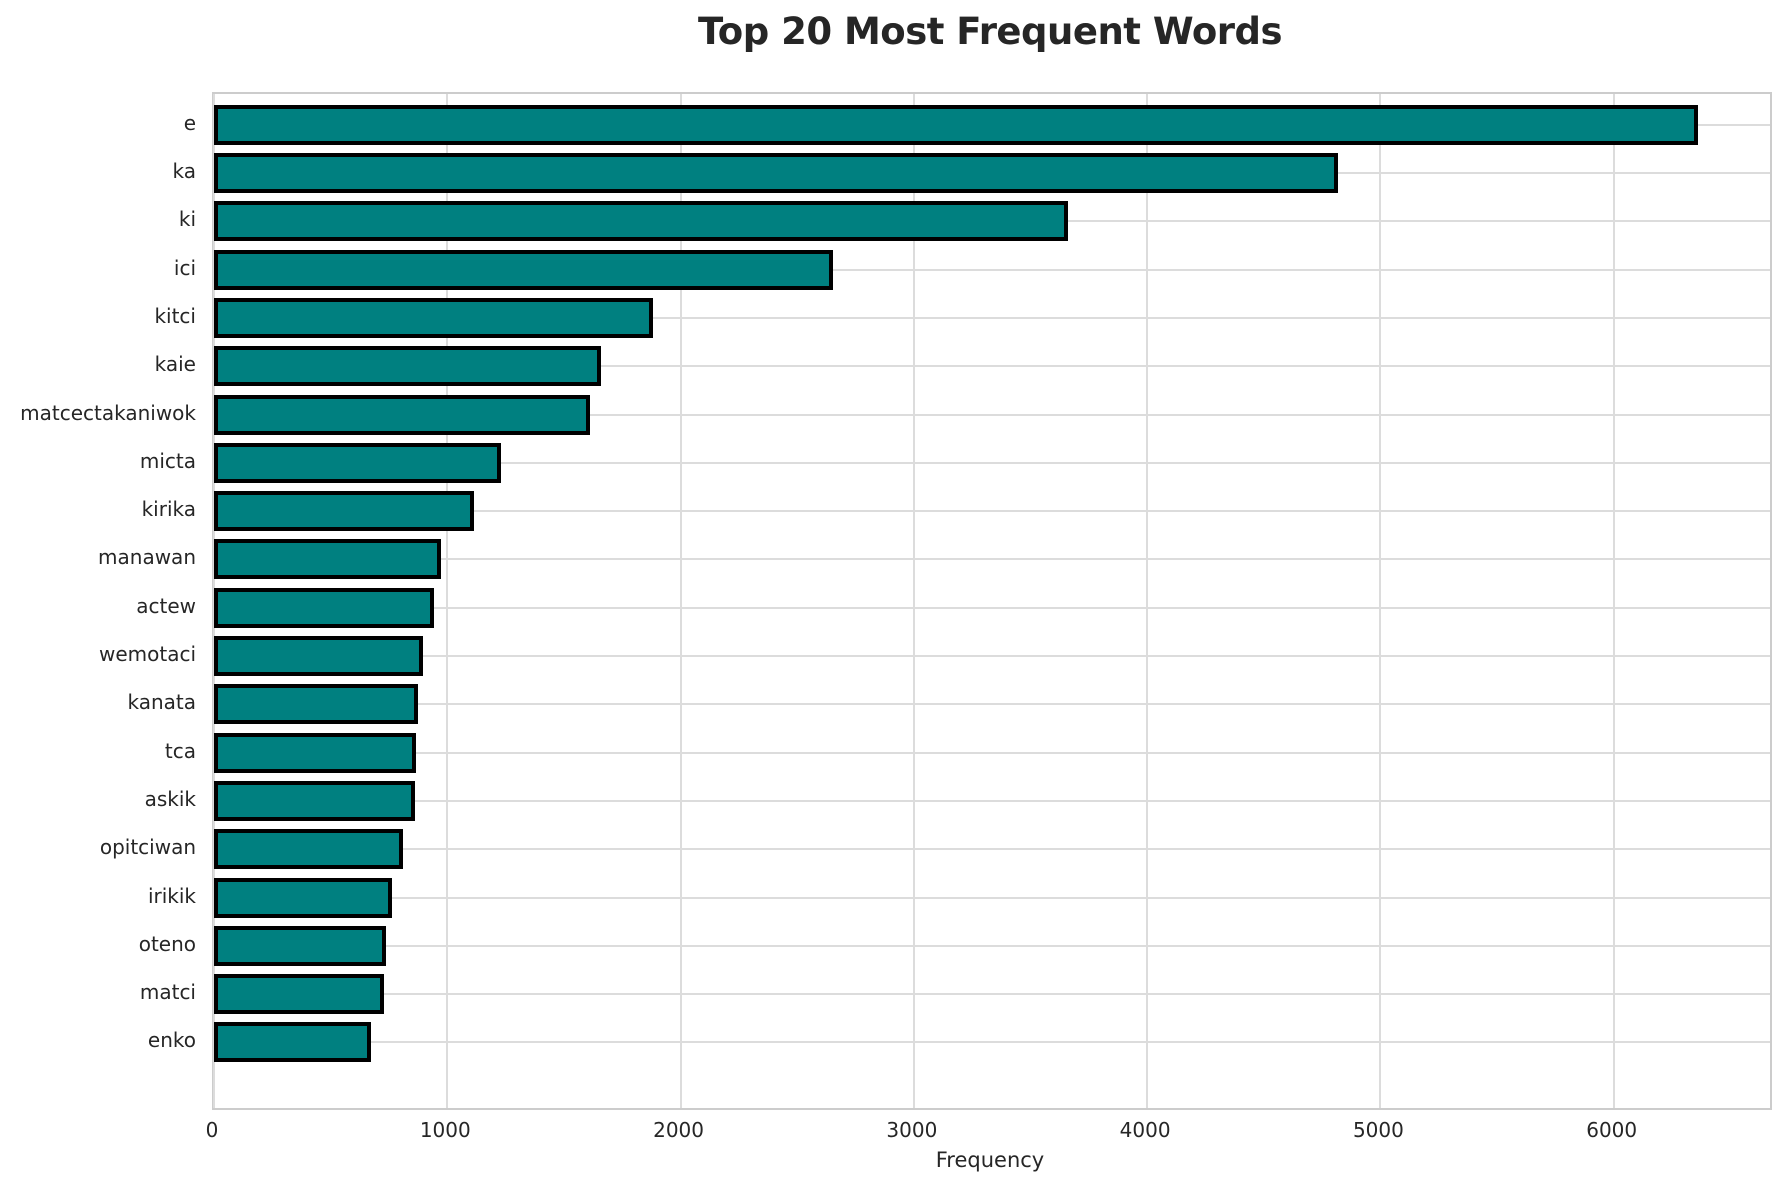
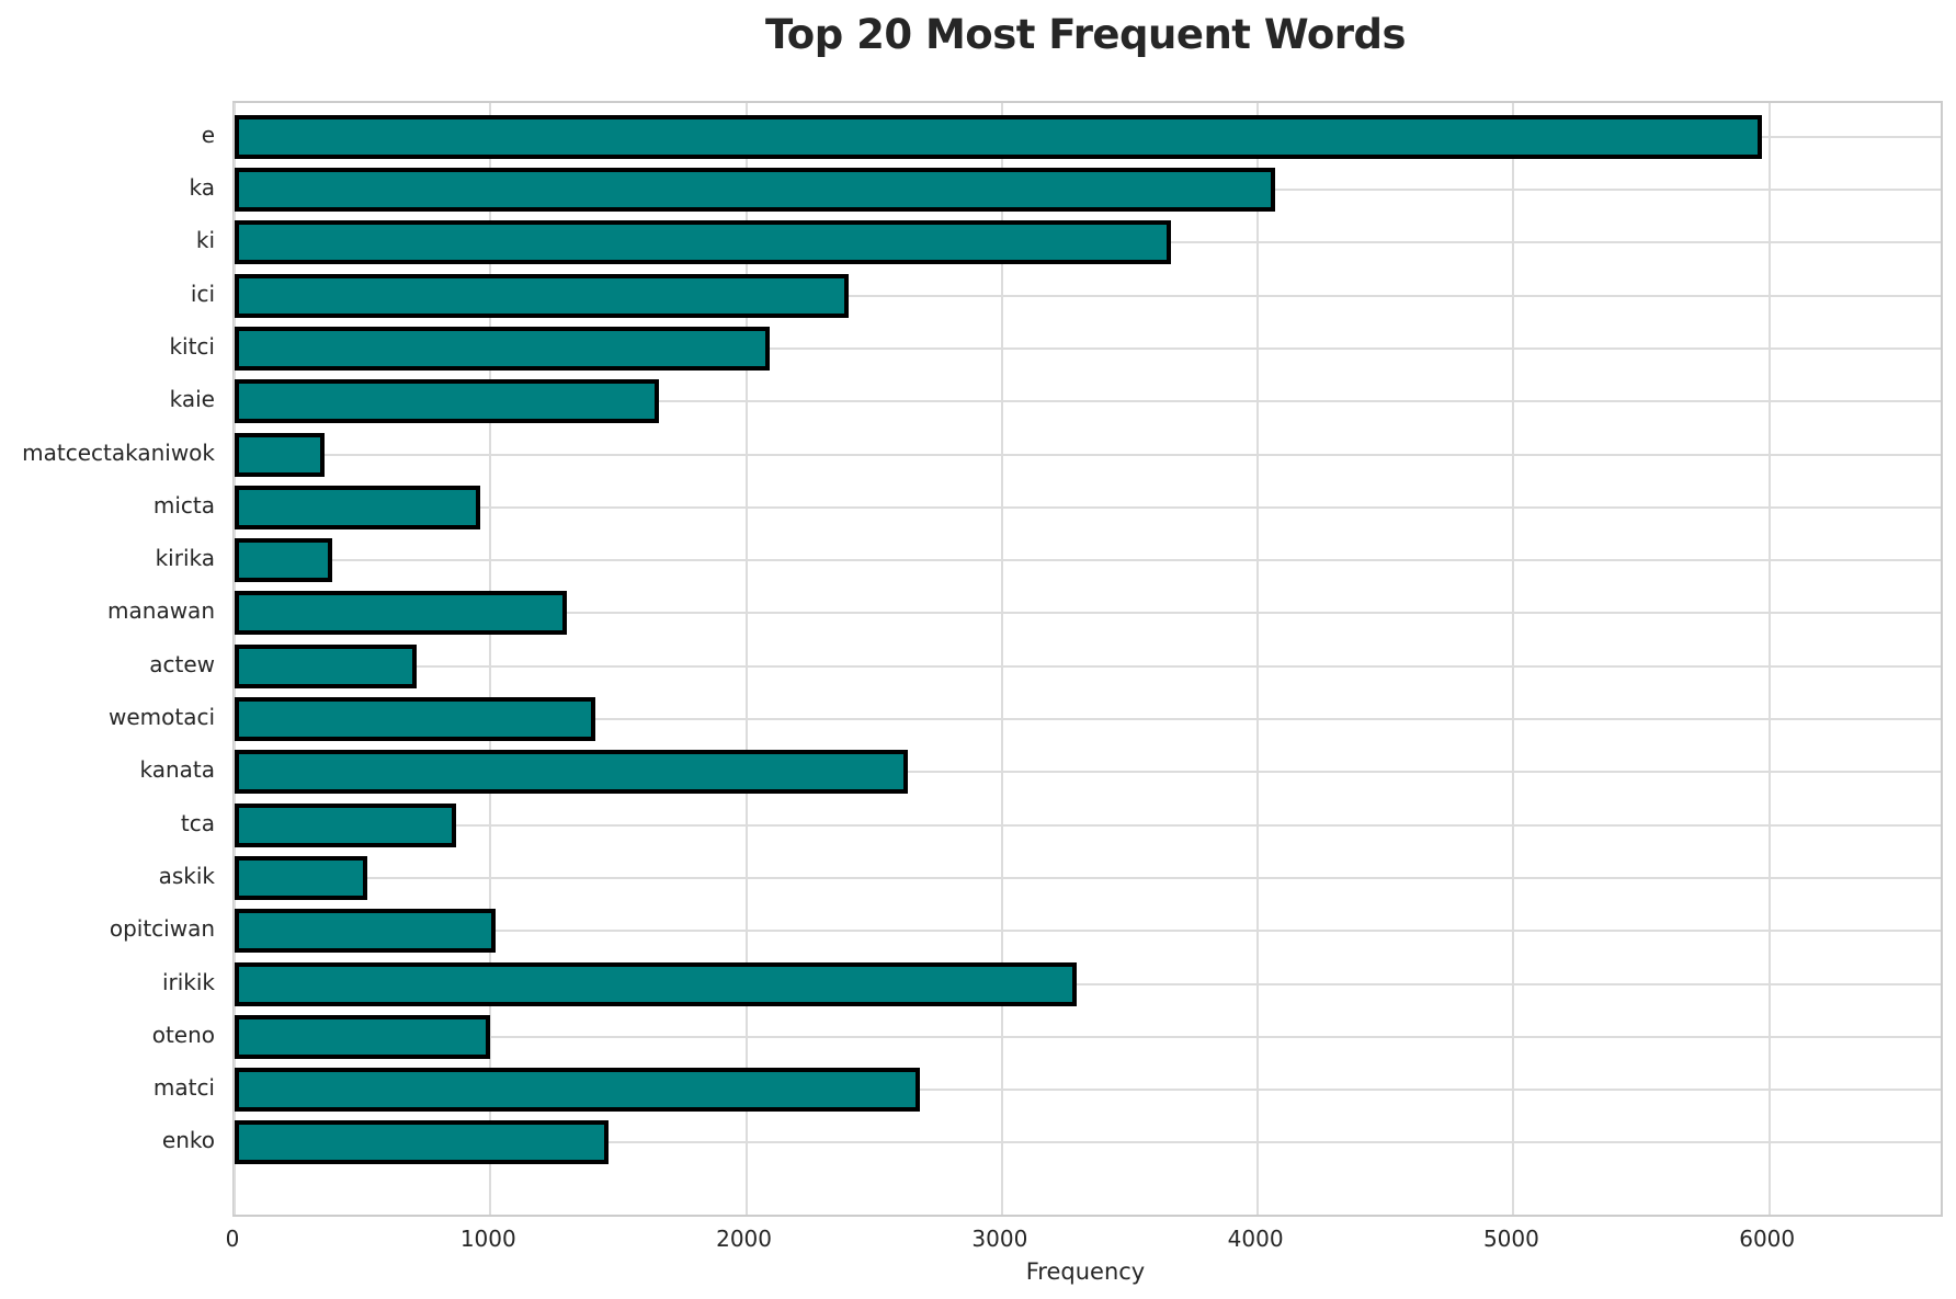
e: 6360 -> 5970
ka: 4820 -> 4070
ici: 2660 -> 2400
kitci: 1880 -> 2090
matcectakaniwok: 1610 -> 350
micta: 1230 -> 960
kirika: 1120 -> 380
manawan: 980 -> 1300
actew: 940 -> 710
wemotaci: 900 -> 1410
kanata: 880 -> 2630
askik: 860 -> 520
opitciwan: 810 -> 1020
irikik: 760 -> 3290
oteno: 740 -> 1000
matci: 730 -> 2680
enko: 680 -> 1460
